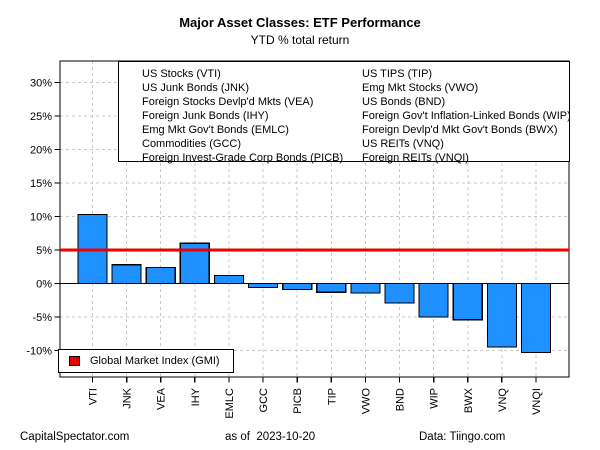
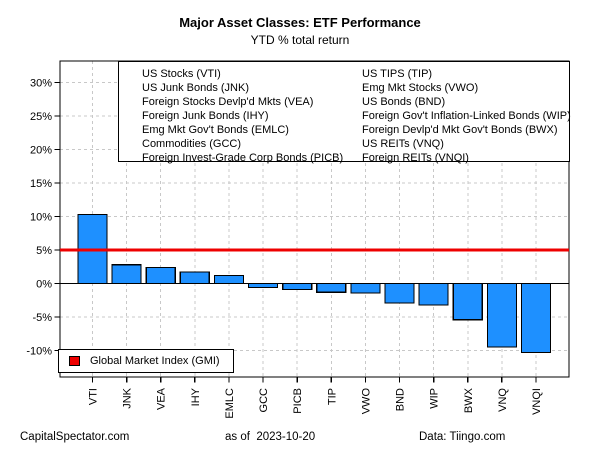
IHY: 6% -> 2%
WIP: -5% -> -3%
